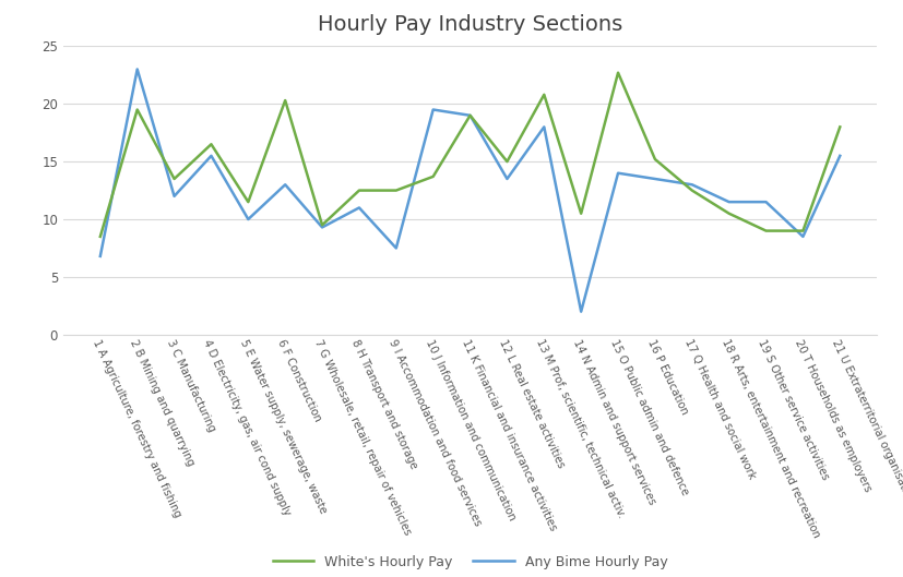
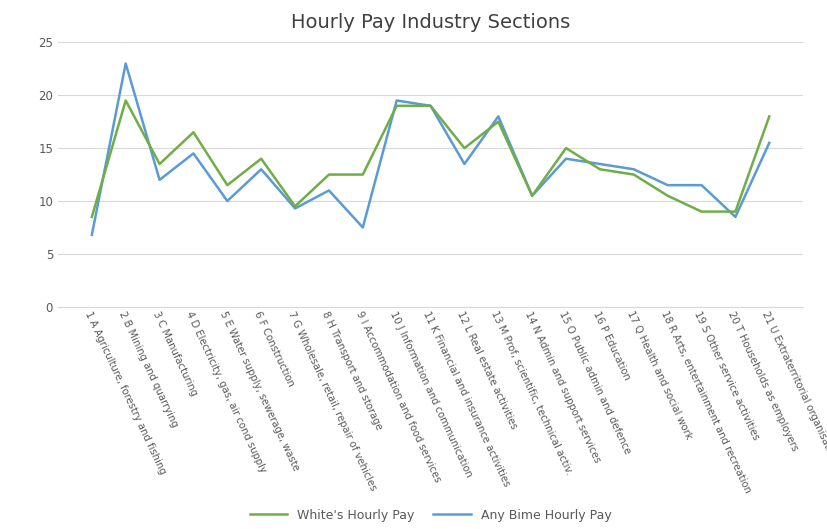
Any Bime Hourly Pay/4 D Electricity, gas, air cond supply: 15.5 -> 14.5
White's Hourly Pay/6 F Construction: 20.3 -> 14.0
White's Hourly Pay/10 J Information and communication: 13.7 -> 19.0
White's Hourly Pay/13 M Prof, scientific, technical activ.: 20.8 -> 17.5
Any Bime Hourly Pay/14 N Admin and support services: 2.0 -> 10.5
White's Hourly Pay/15 O Public admin and defence: 22.7 -> 15.0
White's Hourly Pay/16 P Education: 15.2 -> 13.0
